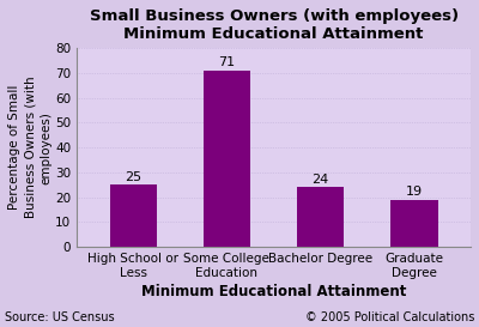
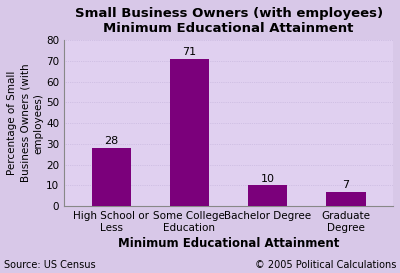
High School or Less: 25 -> 28
Bachelor Degree: 24 -> 10
Graduate Degree: 19 -> 7
